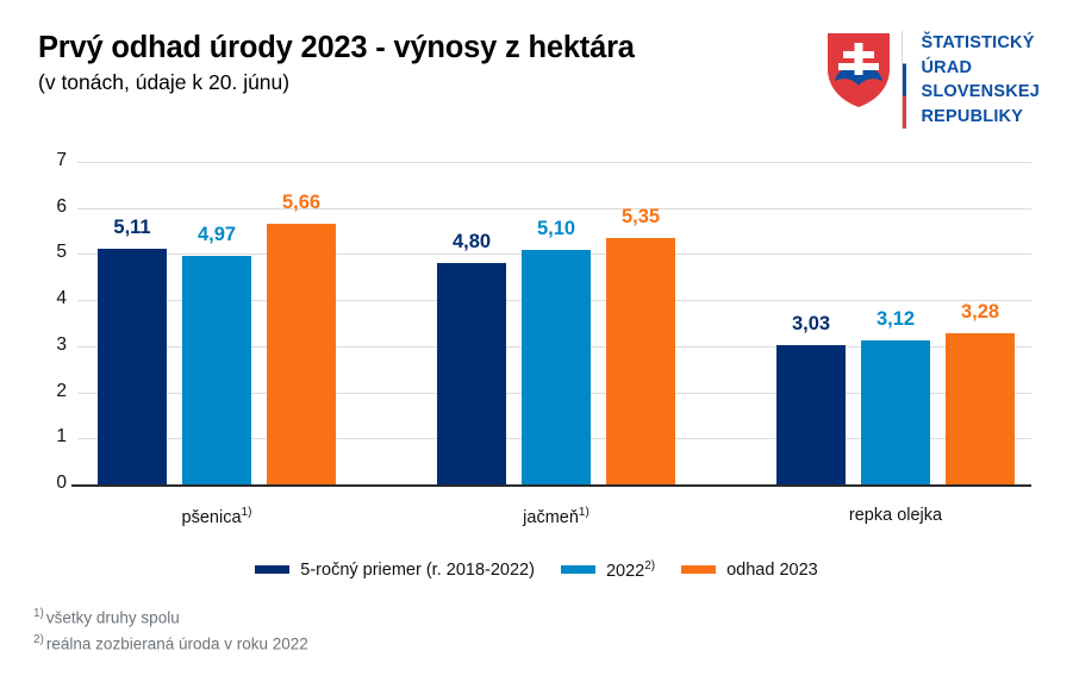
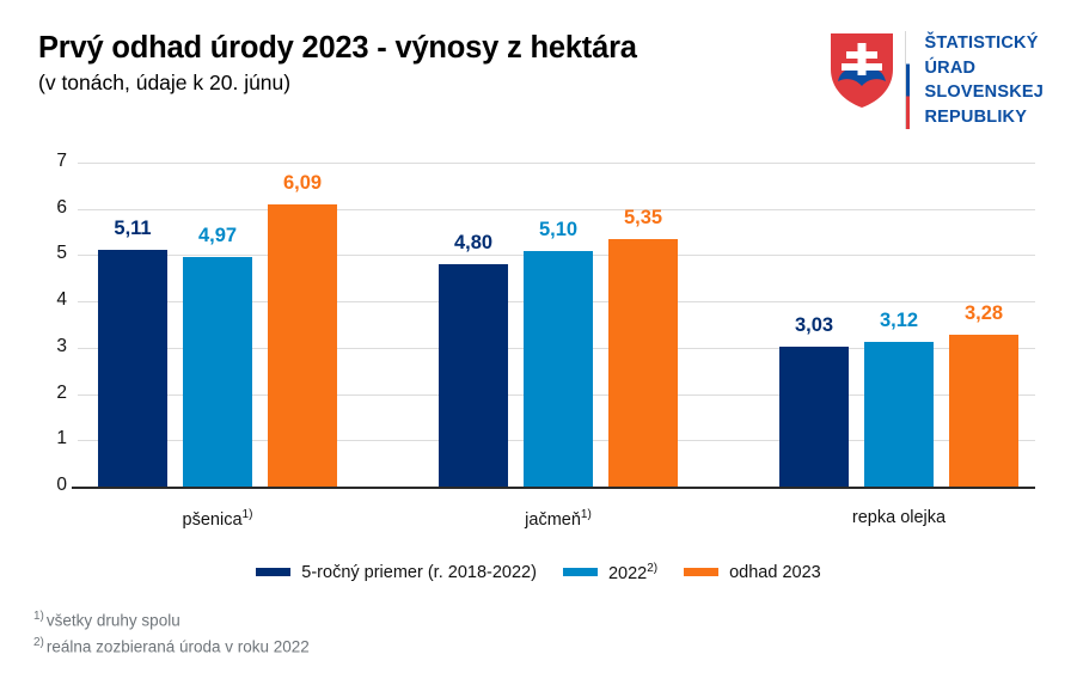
odhad 2023/pšenica: 5,66 -> 6,09
